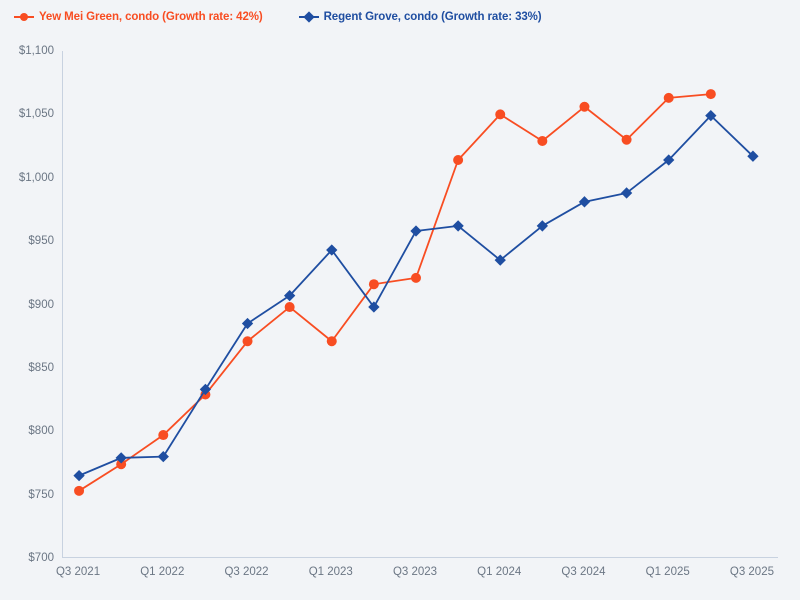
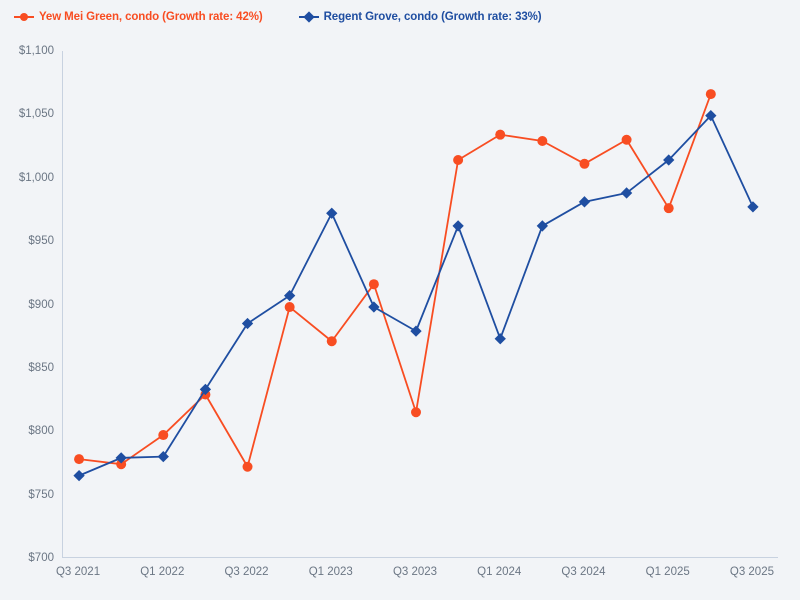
Yew Mei Green, condo (Growth rate: 42%)/Q3 2021: $753 -> $778
Yew Mei Green, condo (Growth rate: 42%)/Q3 2022: $871 -> $772
Regent Grove, condo (Growth rate: 33%)/Q1 2023: $943 -> $972
Yew Mei Green, condo (Growth rate: 42%)/Q3 2023: $921 -> $815
Regent Grove, condo (Growth rate: 33%)/Q3 2023: $958 -> $879
Yew Mei Green, condo (Growth rate: 42%)/Q1 2024: $1050 -> $1034
Regent Grove, condo (Growth rate: 33%)/Q1 2024: $935 -> $873
Yew Mei Green, condo (Growth rate: 42%)/Q3 2024: $1056 -> $1011
Yew Mei Green, condo (Growth rate: 42%)/Q1 2025: $1063 -> $976
Regent Grove, condo (Growth rate: 33%)/Q3 2025: $1017 -> $977
